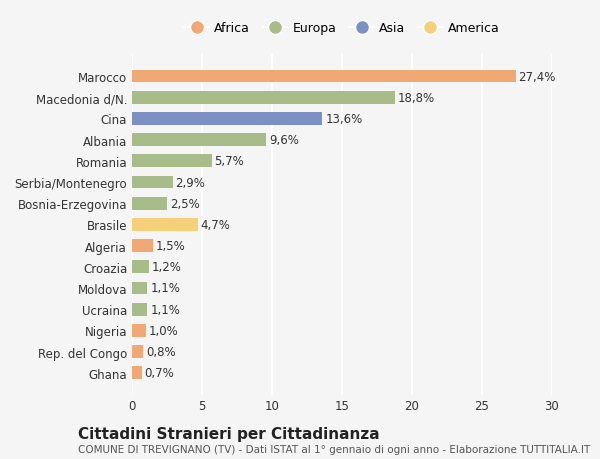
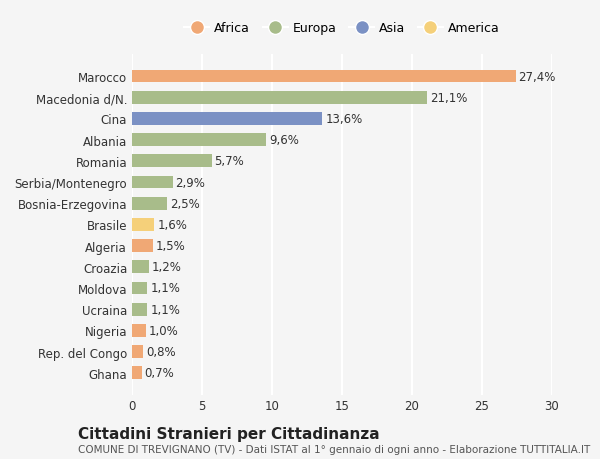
Macedonia d/N.: 18,8% -> 21,1%
Brasile: 4,7% -> 1,6%
